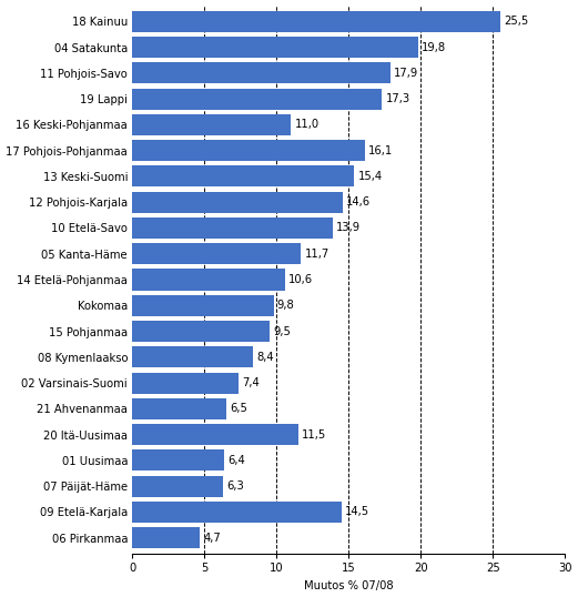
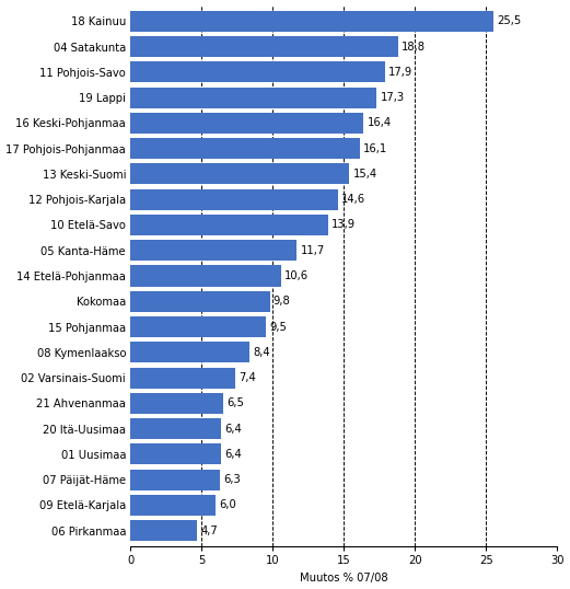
04 Satakunta: 19,8 -> 18,8
16 Keski-Pohjanmaa: 11,0 -> 16,4
20 Itä-Uusimaa: 11,5 -> 6,4
09 Etelä-Karjala: 14,5 -> 6,0
